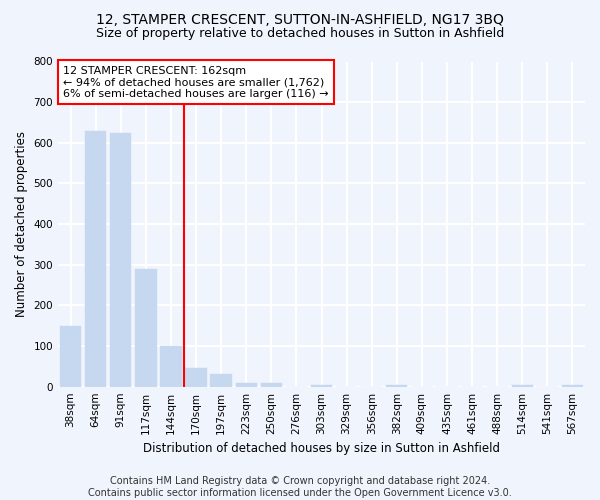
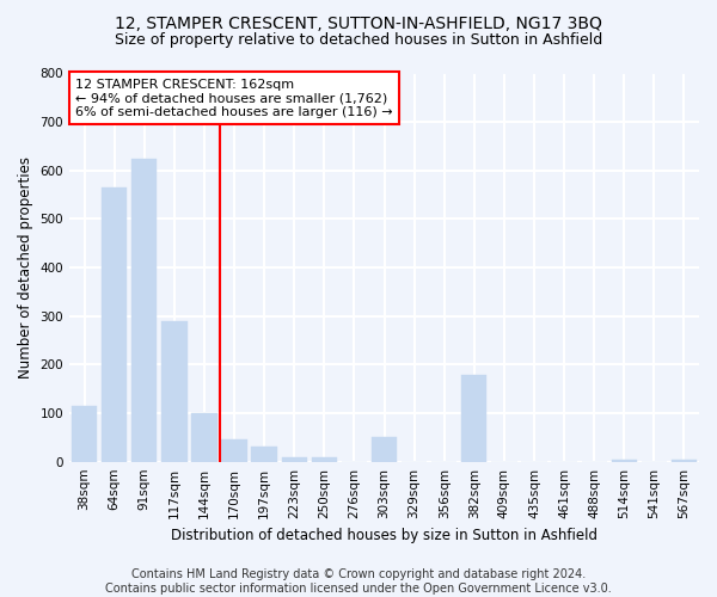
38sqm: 150 -> 115
64sqm: 630 -> 565
303sqm: 5 -> 50
382sqm: 5 -> 180
